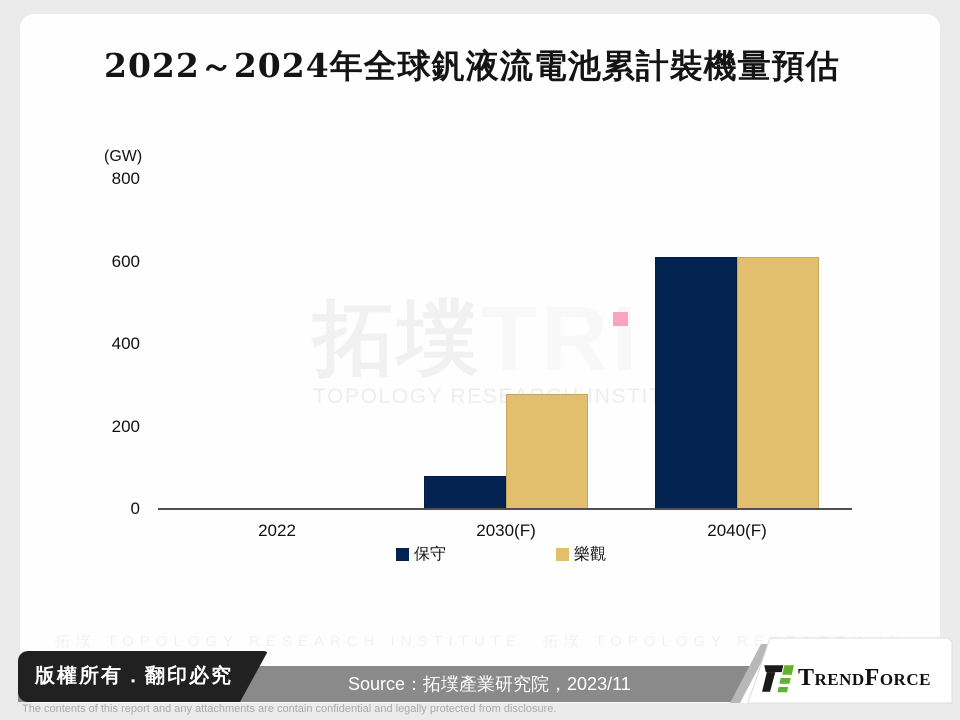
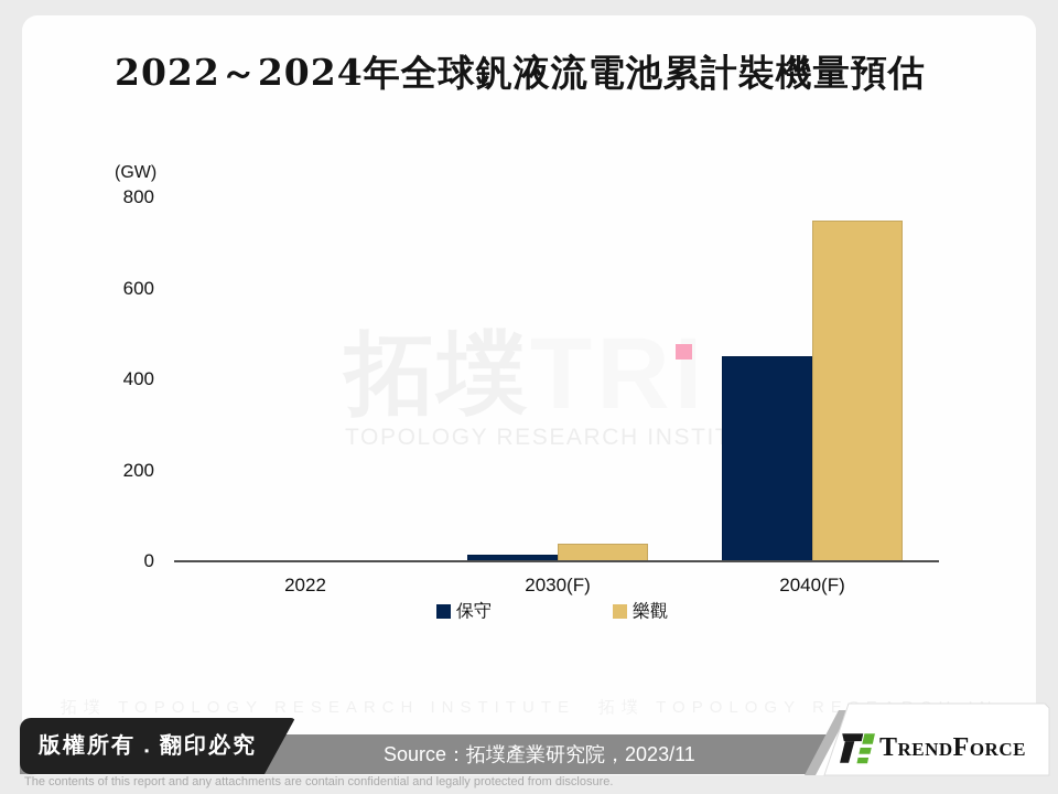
保守/2030(F): 80 -> 20
樂觀/2030(F): 280 -> 40
保守/2040(F): 610 -> 450
樂觀/2040(F): 610 -> 750
